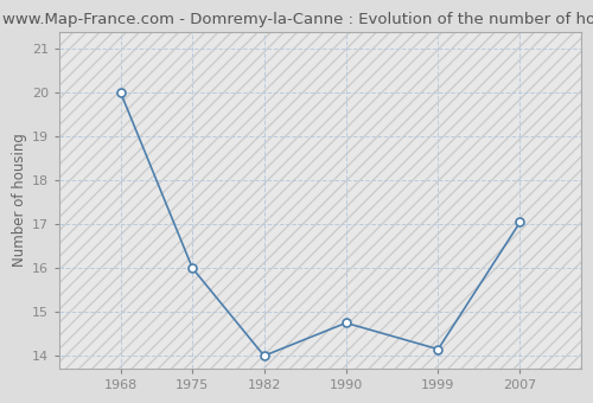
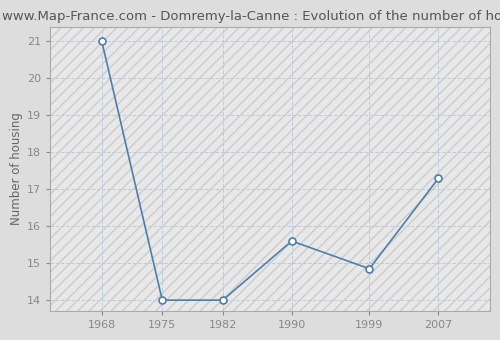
1968: 20.00 -> 21.00
1975: 16.00 -> 14.00
1990: 14.75 -> 15.60
1999: 14.15 -> 14.85
2007: 17.05 -> 17.30
